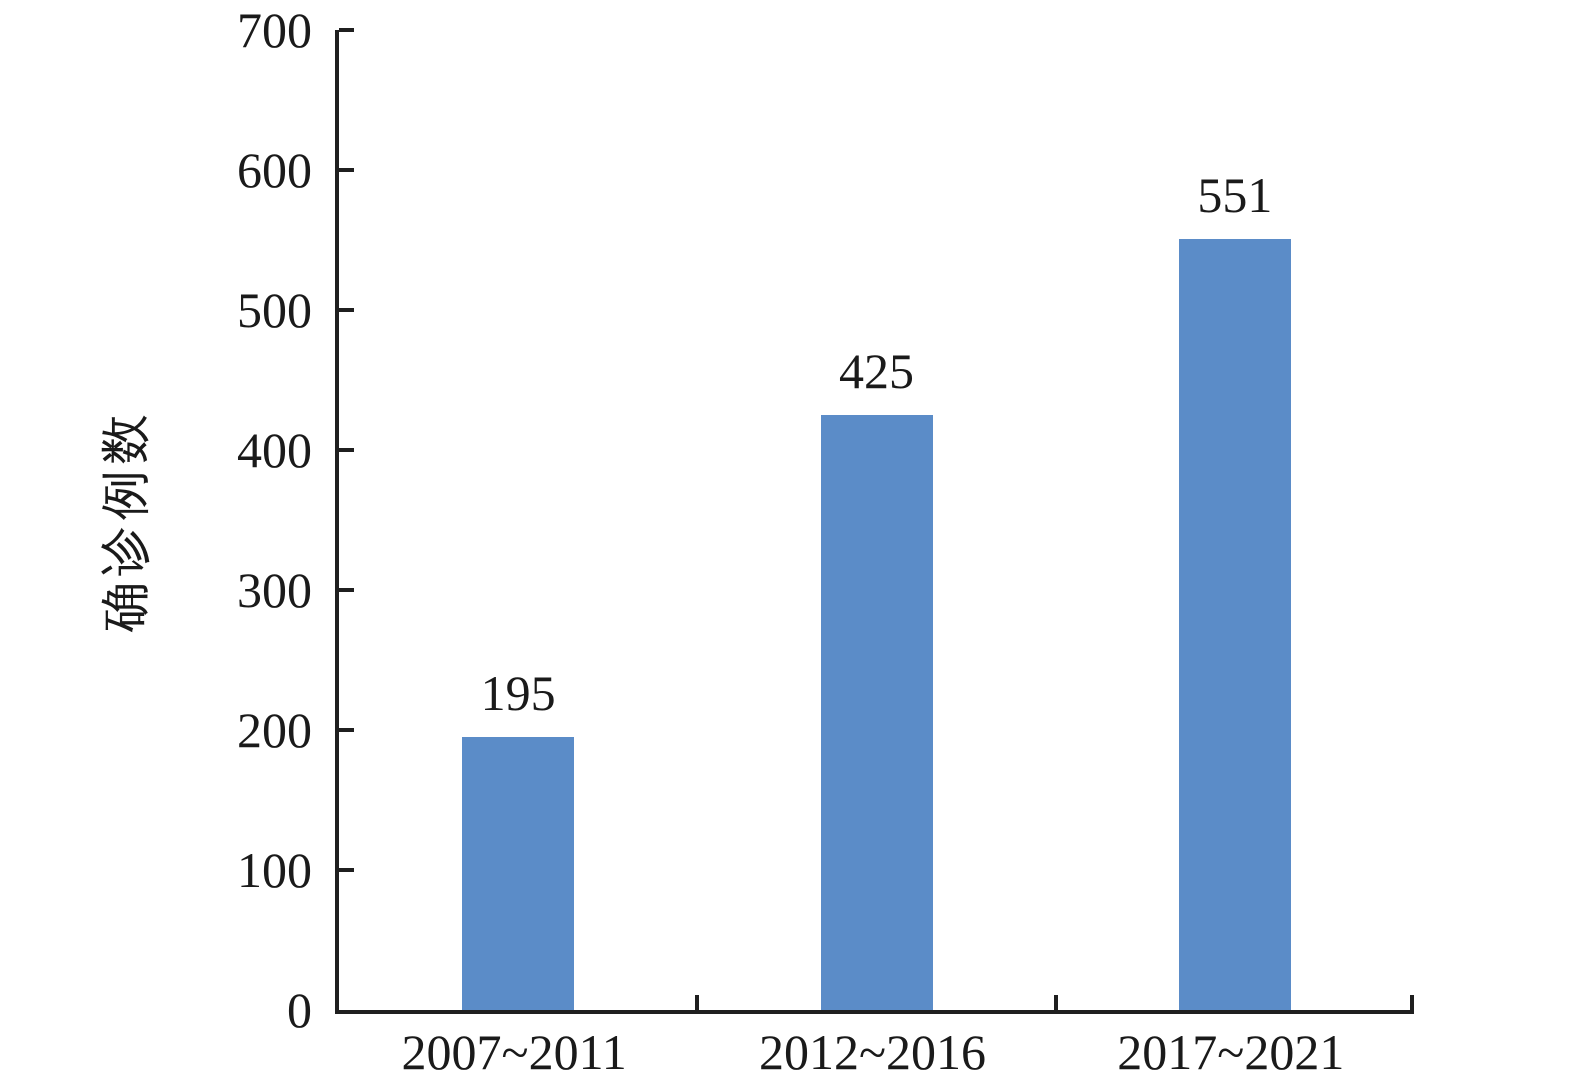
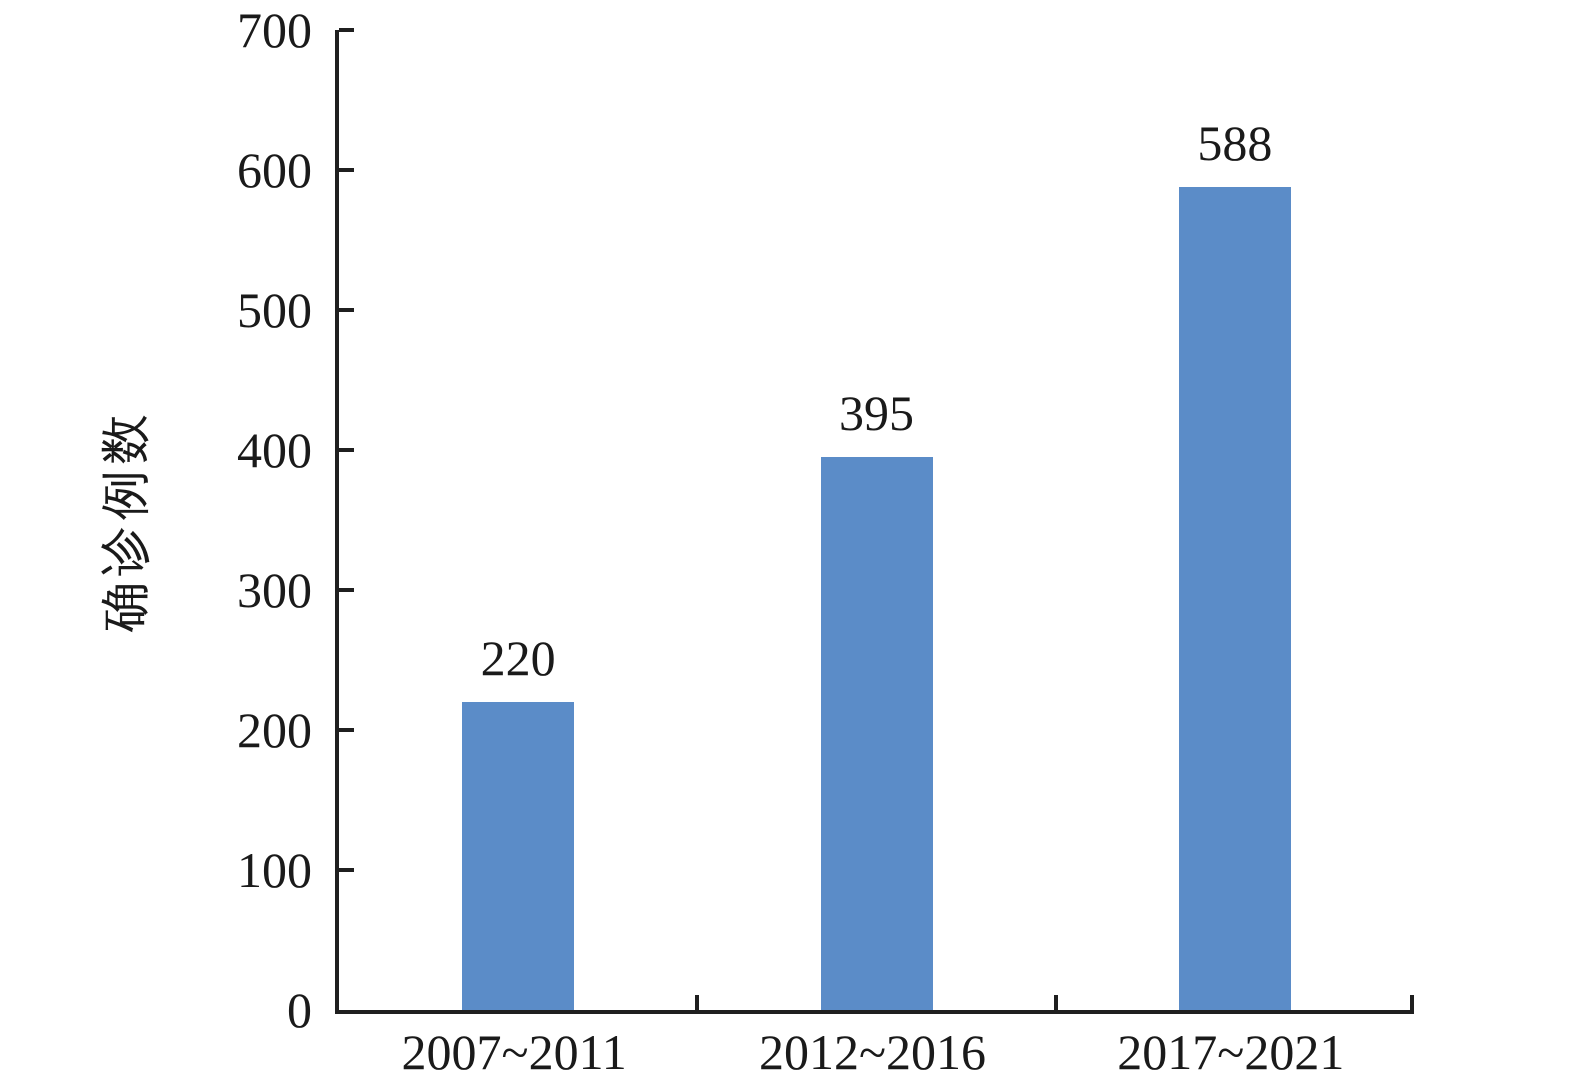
2007~2011: 195 -> 220
2012~2016: 425 -> 395
2017~2021: 551 -> 588
